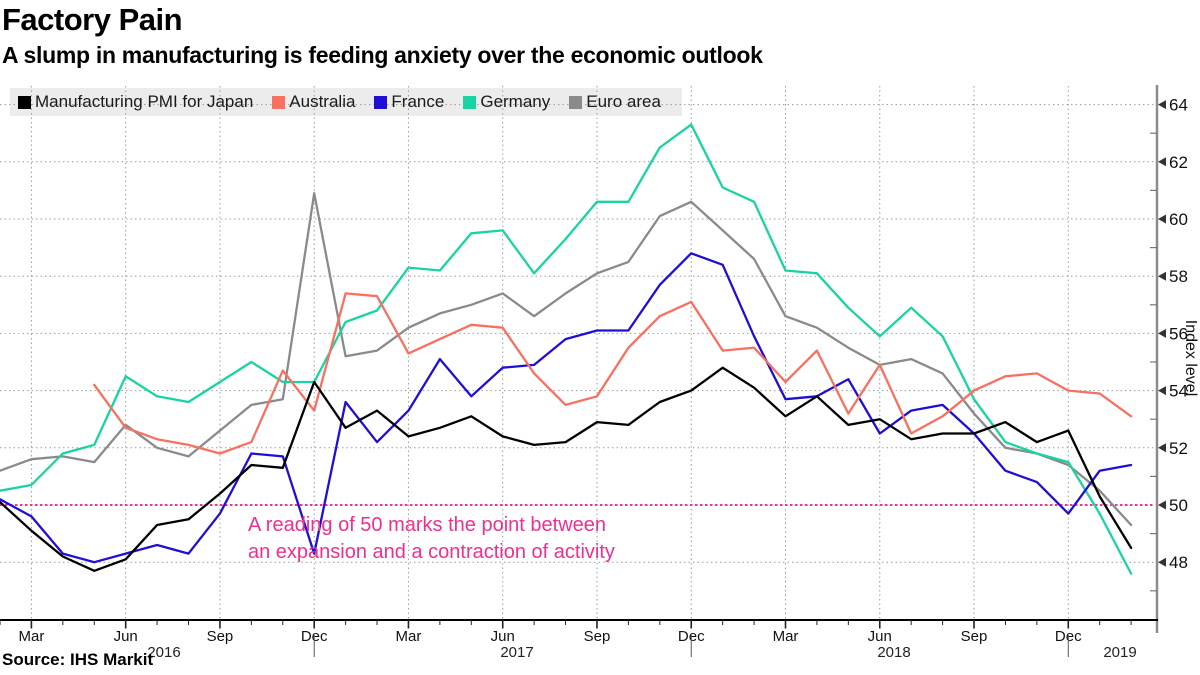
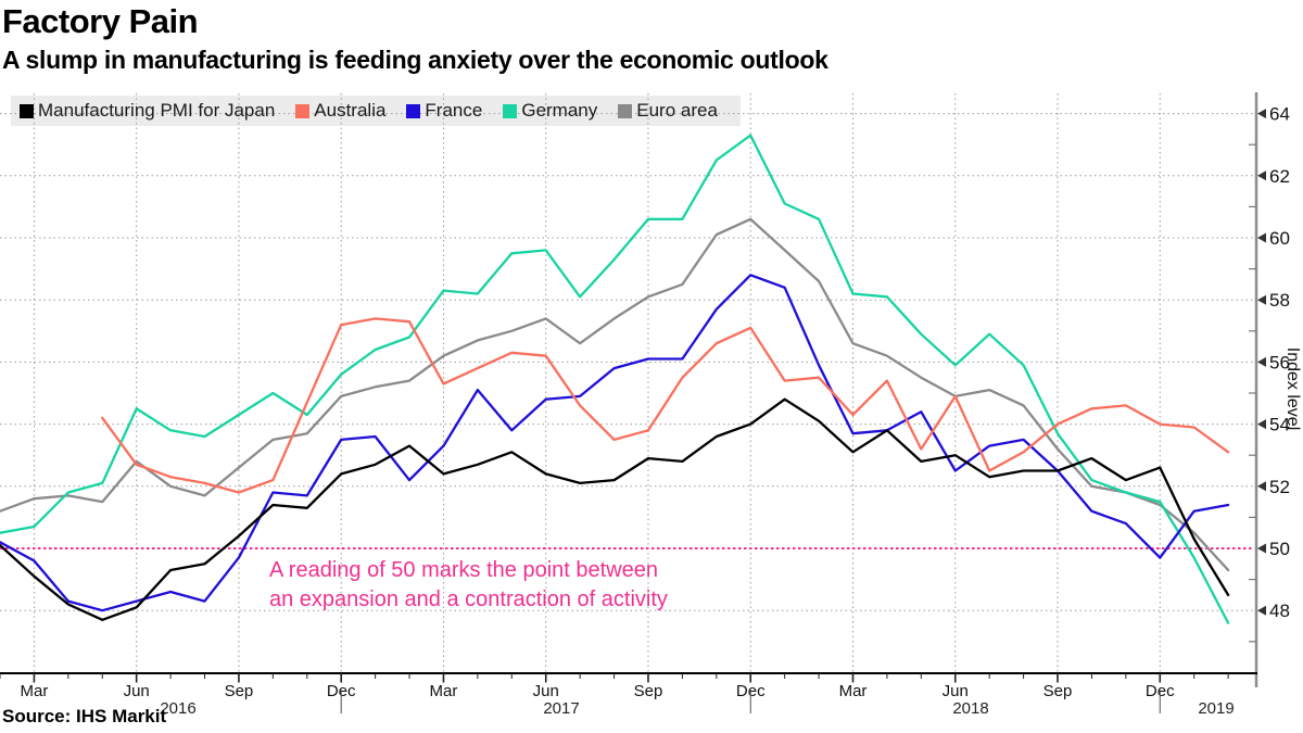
Manufacturing PMI for Japan/Dec 2016: 54.3 -> 52.4
Australia/Dec 2016: 53.3 -> 57.2
France/Dec 2016: 48.3 -> 53.5
Germany/Dec 2016: 54.3 -> 55.6
Euro area/Dec 2016: 60.9 -> 54.9
